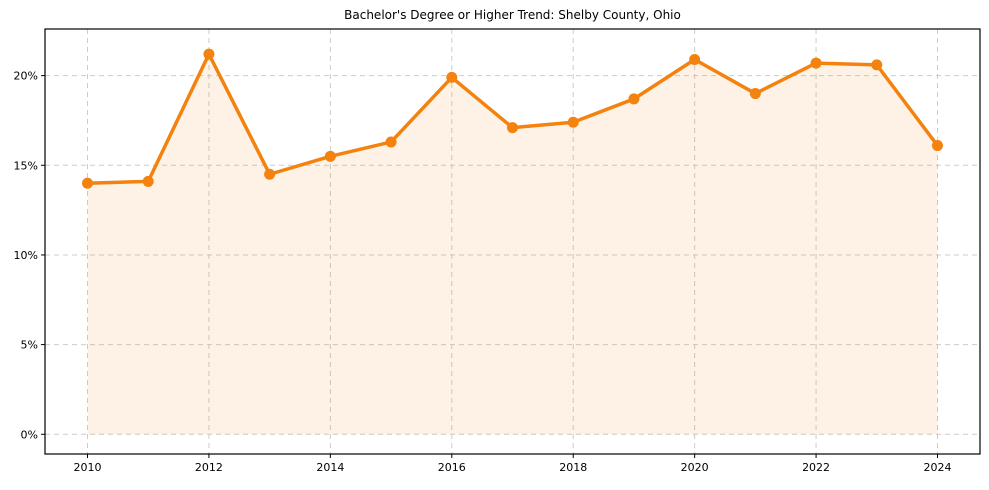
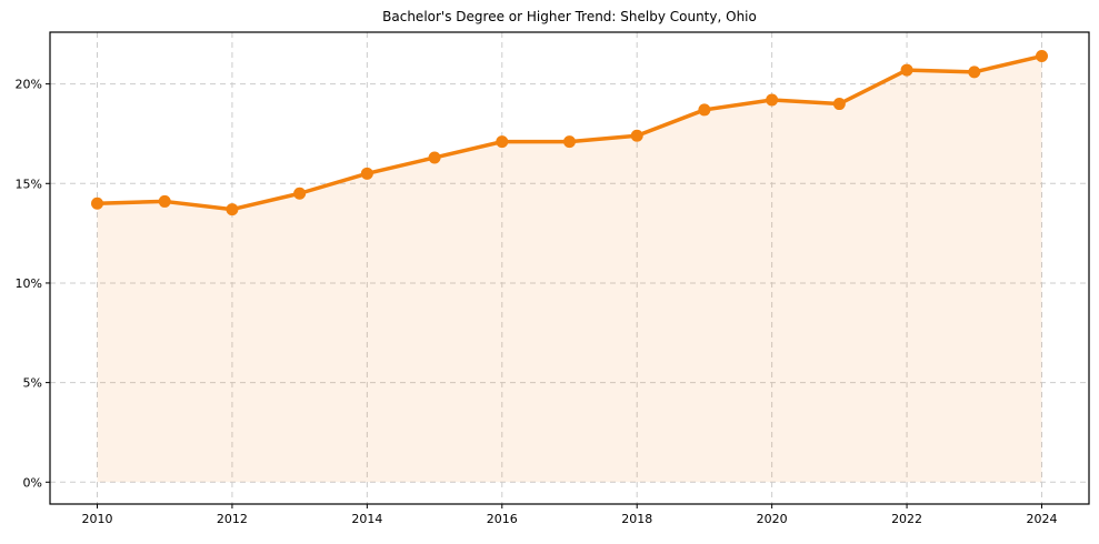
2012: 21.2% -> 13.7%
2016: 19.9% -> 17.1%
2020: 20.9% -> 19.2%
2024: 16.1% -> 21.4%
